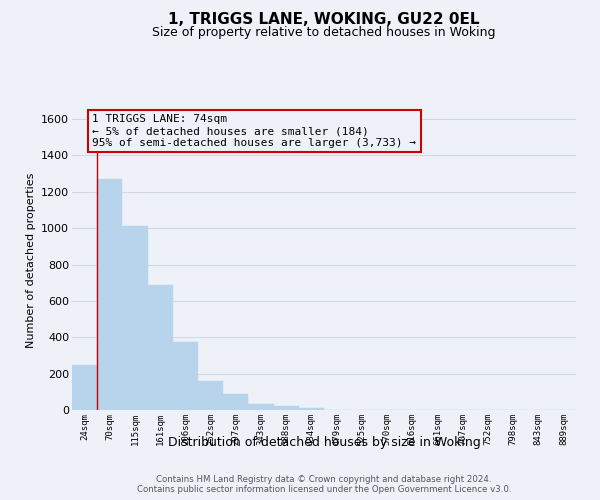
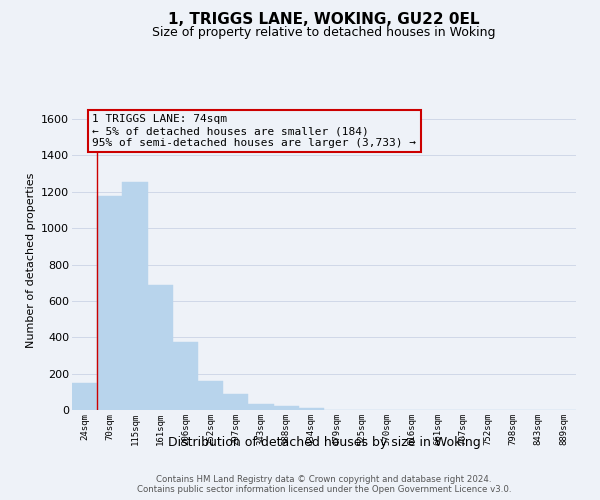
24sqm: 250 -> 150
70sqm: 1270 -> 1180
115sqm: 1010 -> 1260
